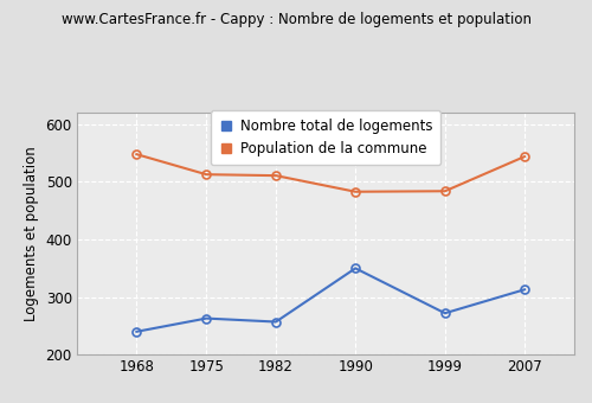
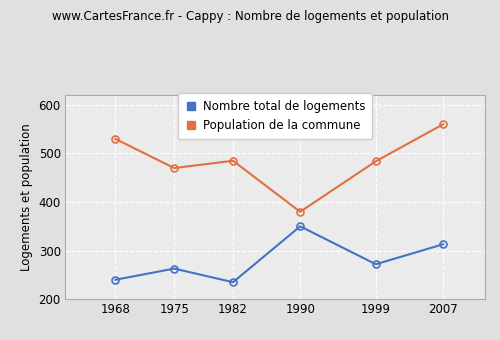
Population de la commune/1968: 548 -> 530
Population de la commune/1975: 513 -> 470
Nombre total de logements/1982: 257 -> 235
Population de la commune/1982: 511 -> 485
Population de la commune/1990: 483 -> 380
Population de la commune/2007: 544 -> 560
